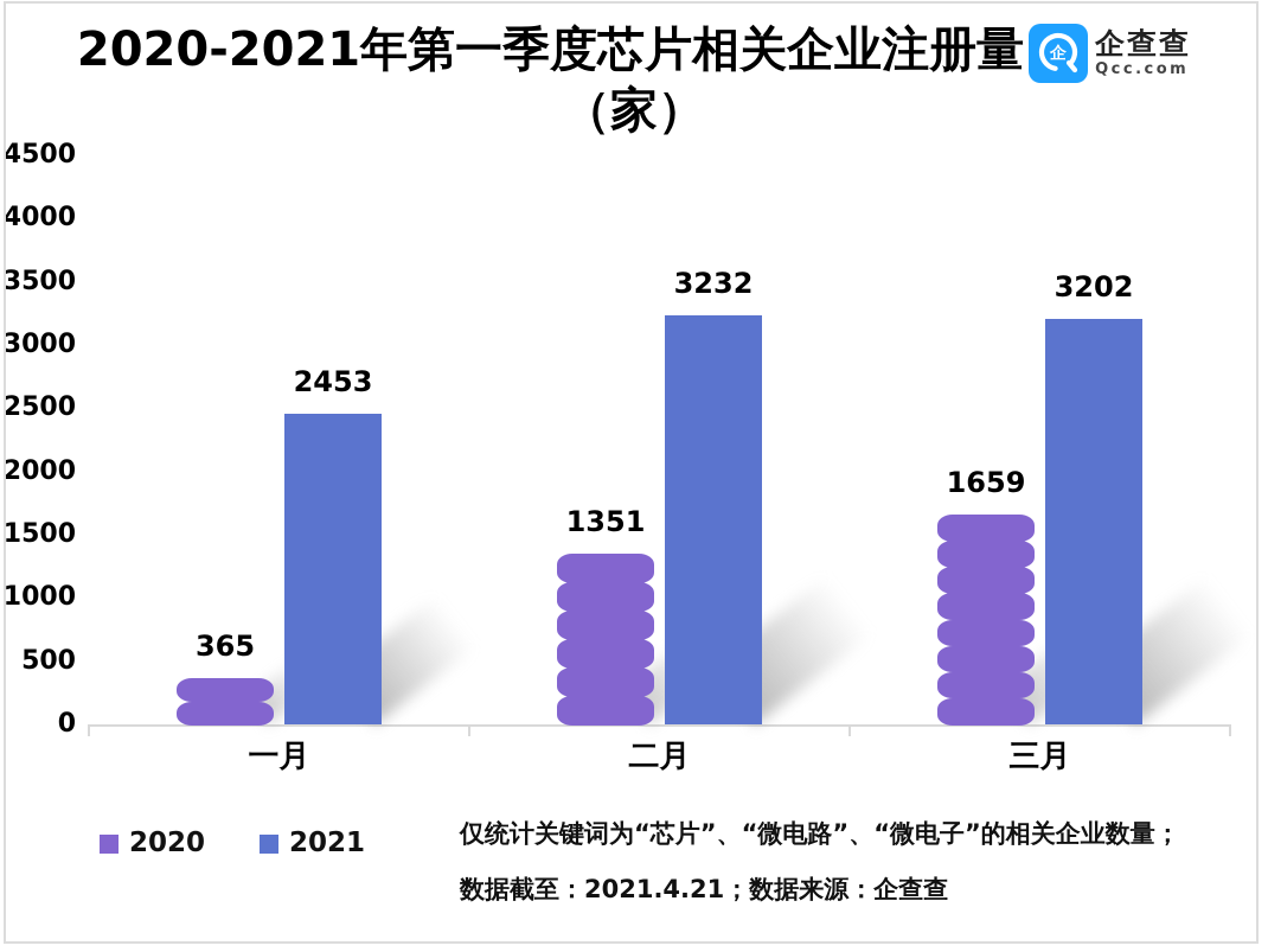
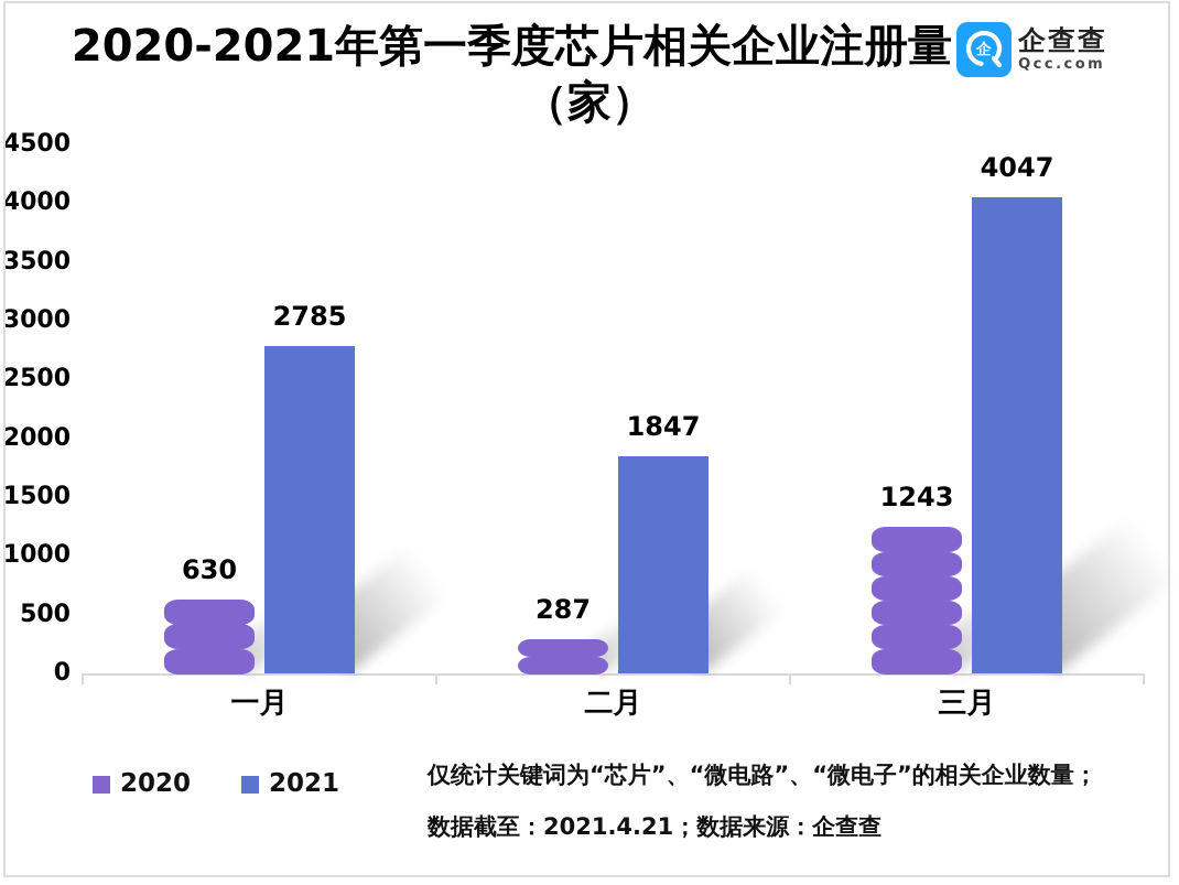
2020/一月: 365 -> 630
2021/一月: 2453 -> 2785
2020/二月: 1351 -> 287
2021/二月: 3232 -> 1847
2020/三月: 1659 -> 1243
2021/三月: 3202 -> 4047
